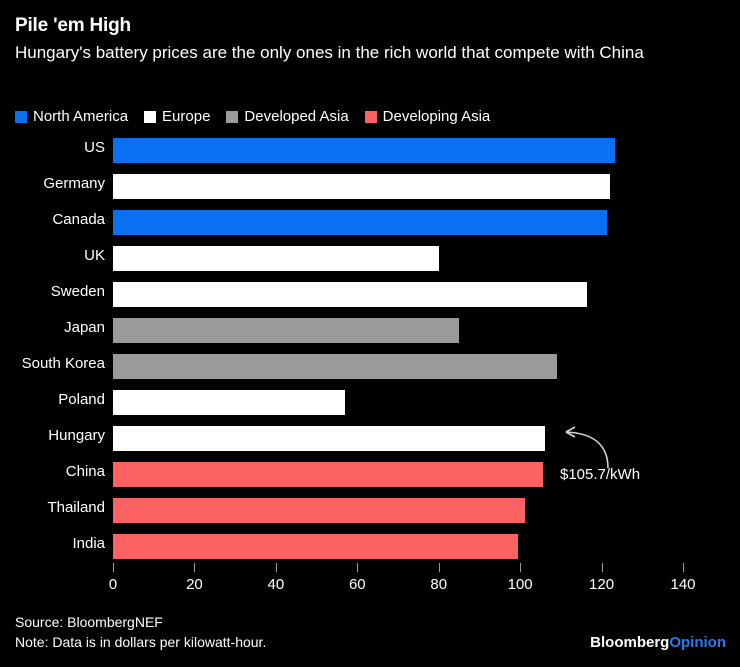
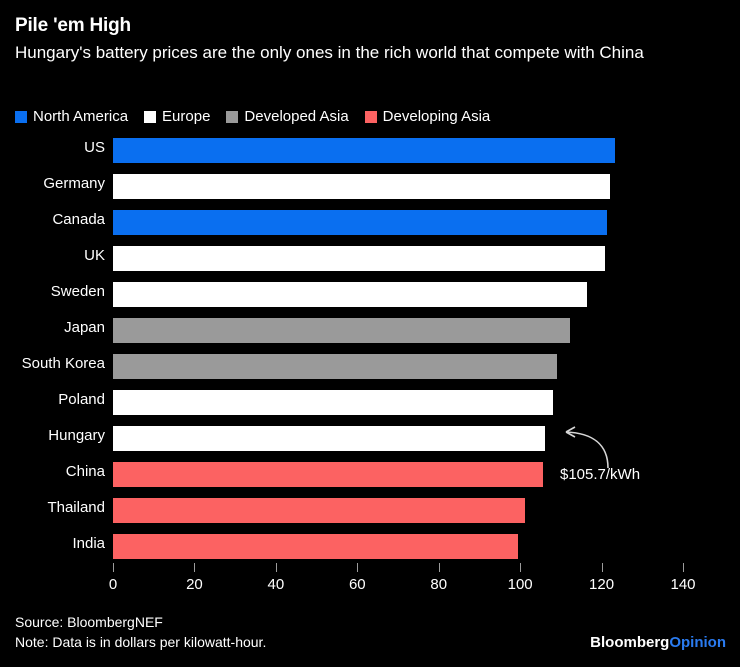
UK: 80 -> 121
Japan: 85 -> 112
Poland: 57 -> 108
